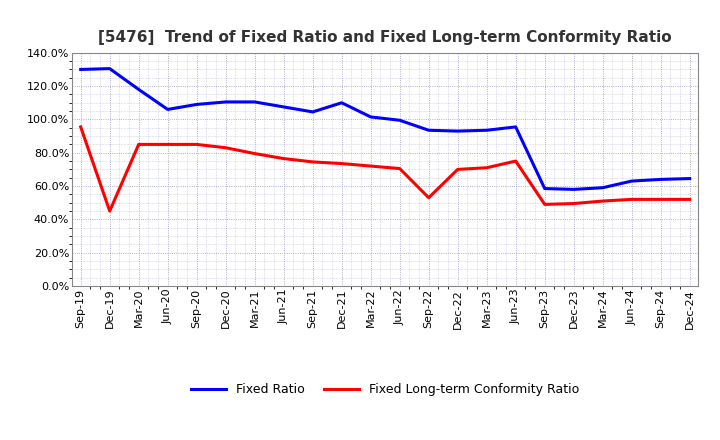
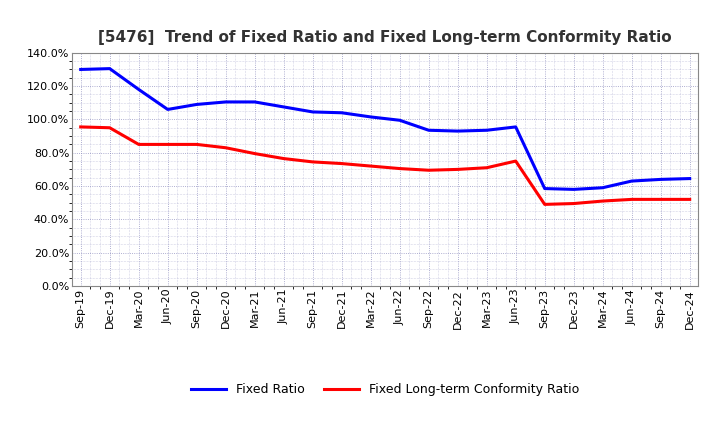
Fixed Long-term Conformity Ratio/Dec-19: 45% -> 95%
Fixed Ratio/Dec-21: 110% -> 104%
Fixed Long-term Conformity Ratio/Sep-22: 53% -> 70%
